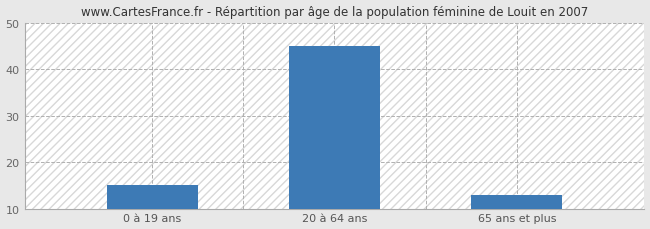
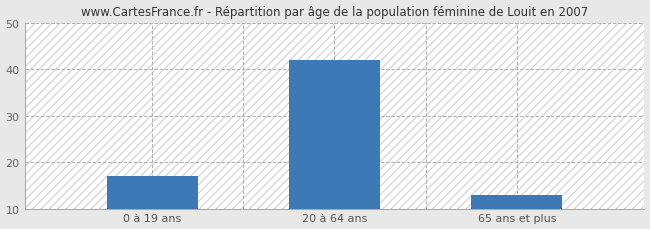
0 à 19 ans: 15 -> 17
20 à 64 ans: 45 -> 42
